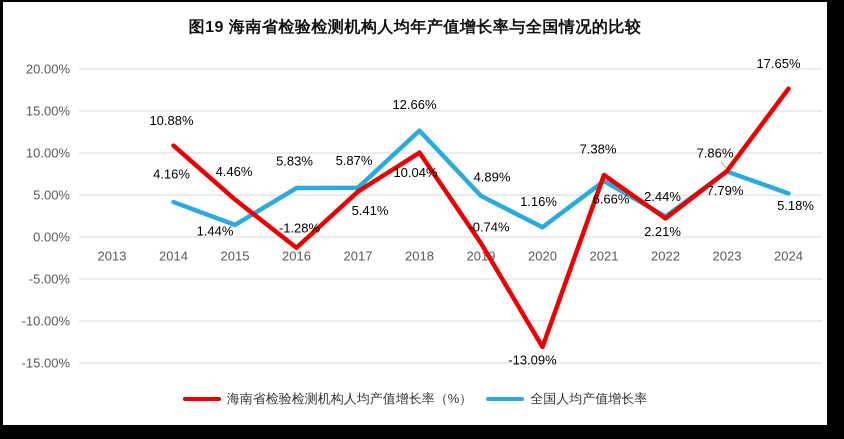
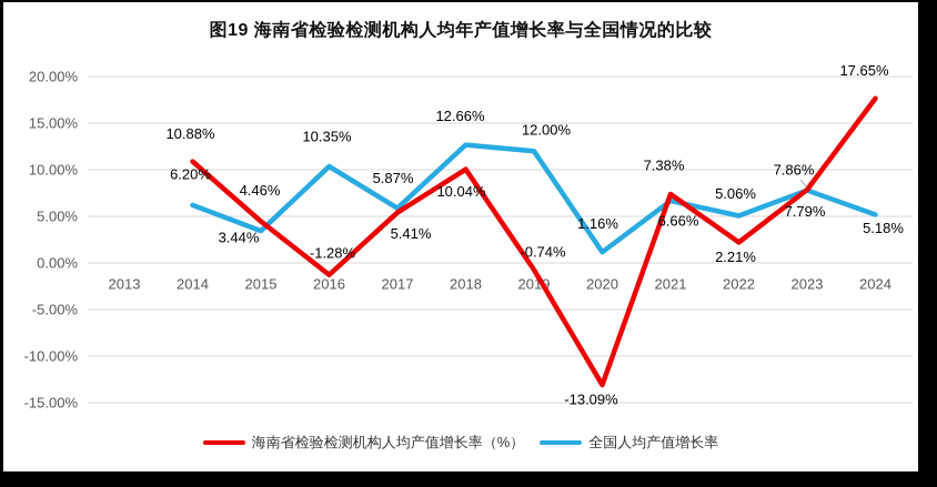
全国人均产值增长率/2014: 4.16% -> 6.20%
全国人均产值增长率/2015: 1.44% -> 3.44%
全国人均产值增长率/2016: 5.83% -> 10.35%
全国人均产值增长率/2019: 4.89% -> 12.00%
全国人均产值增长率/2022: 2.44% -> 5.06%
